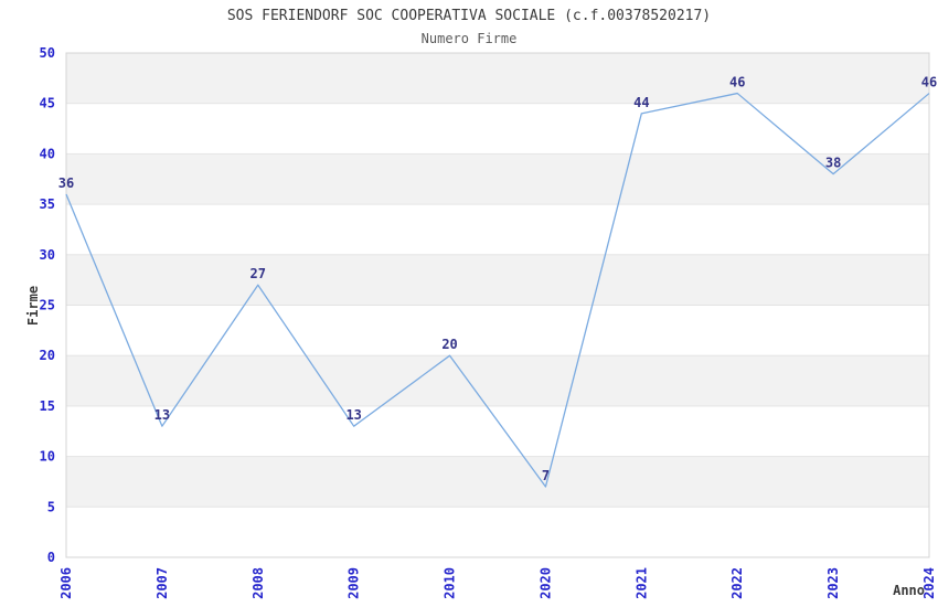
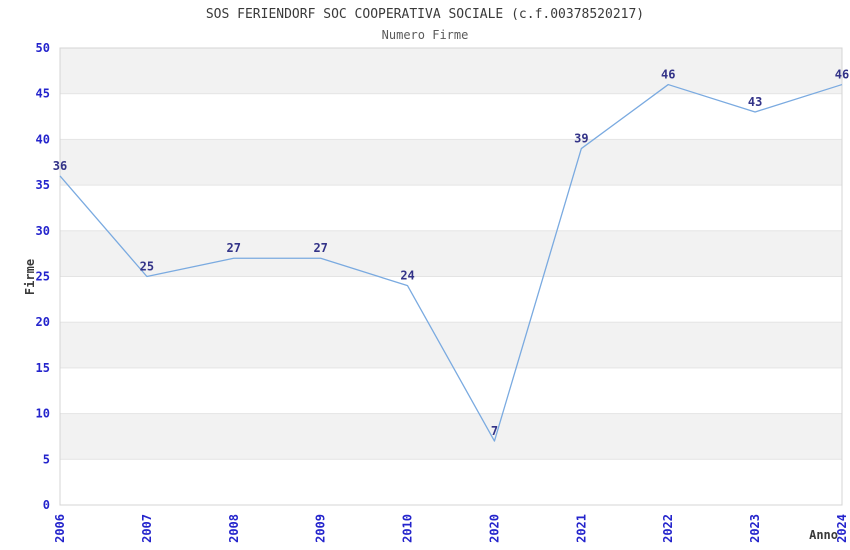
2007: 13 -> 25
2009: 13 -> 27
2010: 20 -> 24
2021: 44 -> 39
2023: 38 -> 43
